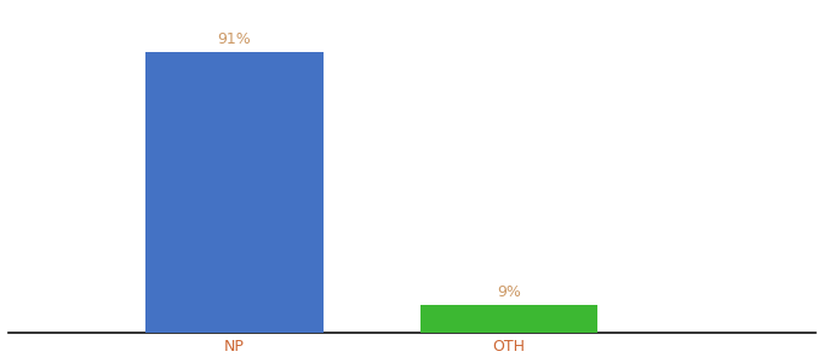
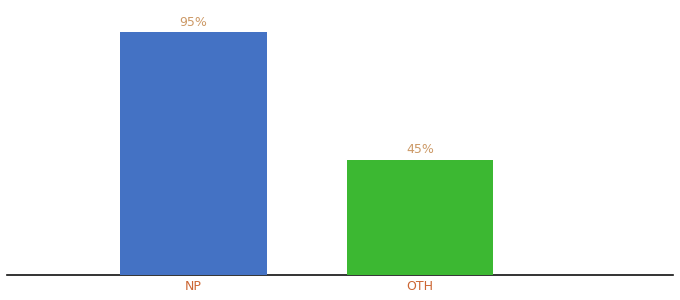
NP: 91% -> 95%
OTH: 9% -> 45%
